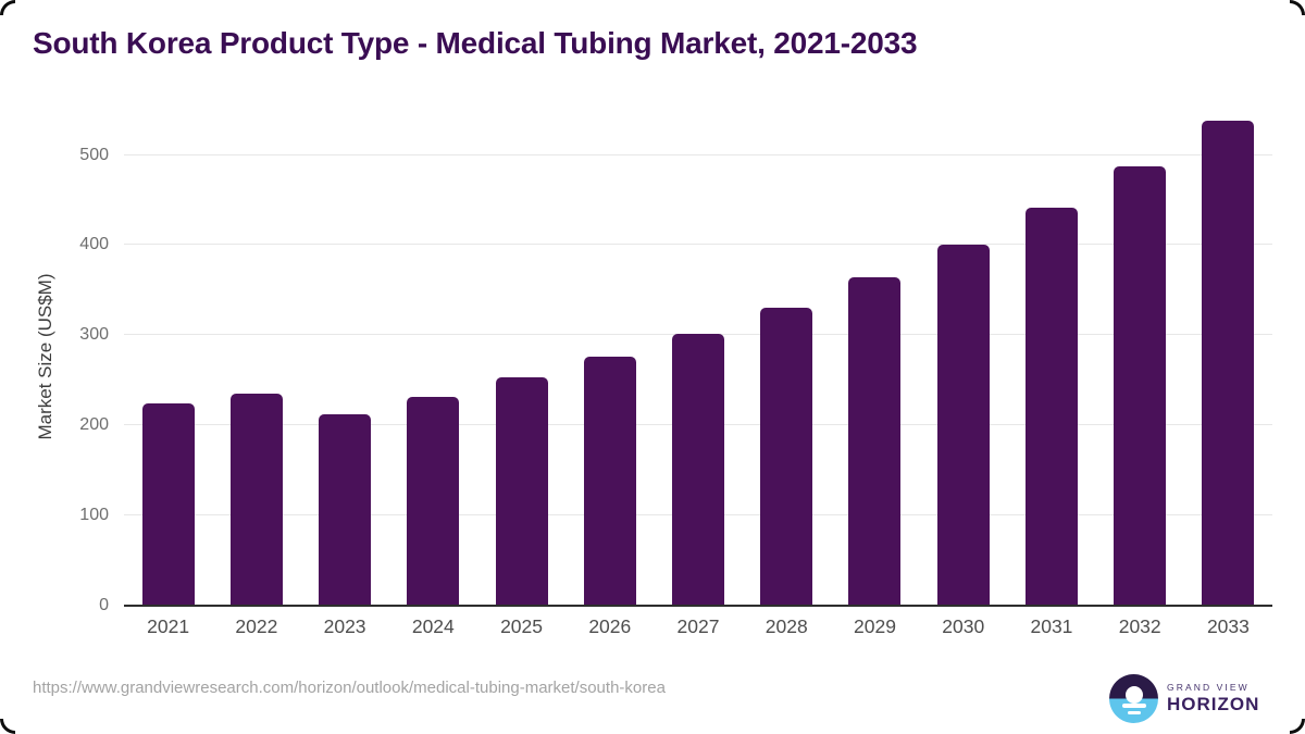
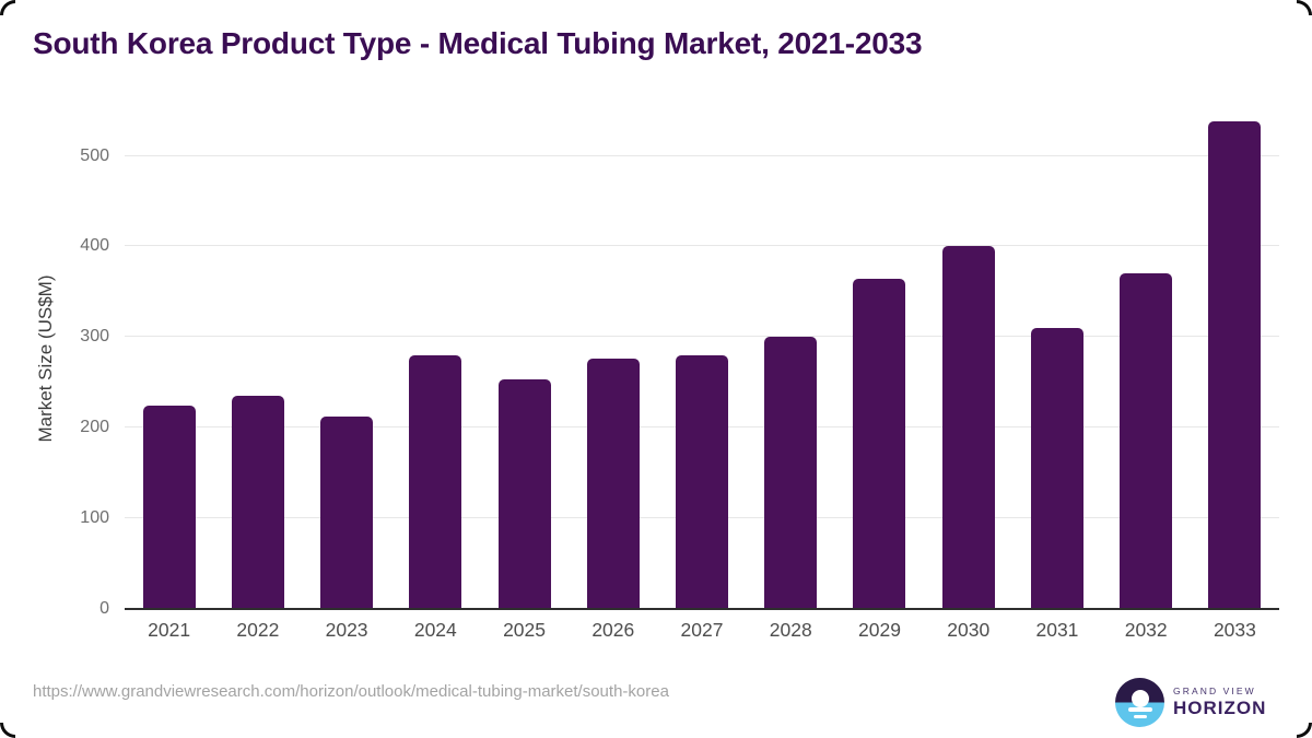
2024: 230 -> 280
2027: 300 -> 280
2028: 330 -> 300
2031: 440 -> 310
2032: 490 -> 370
